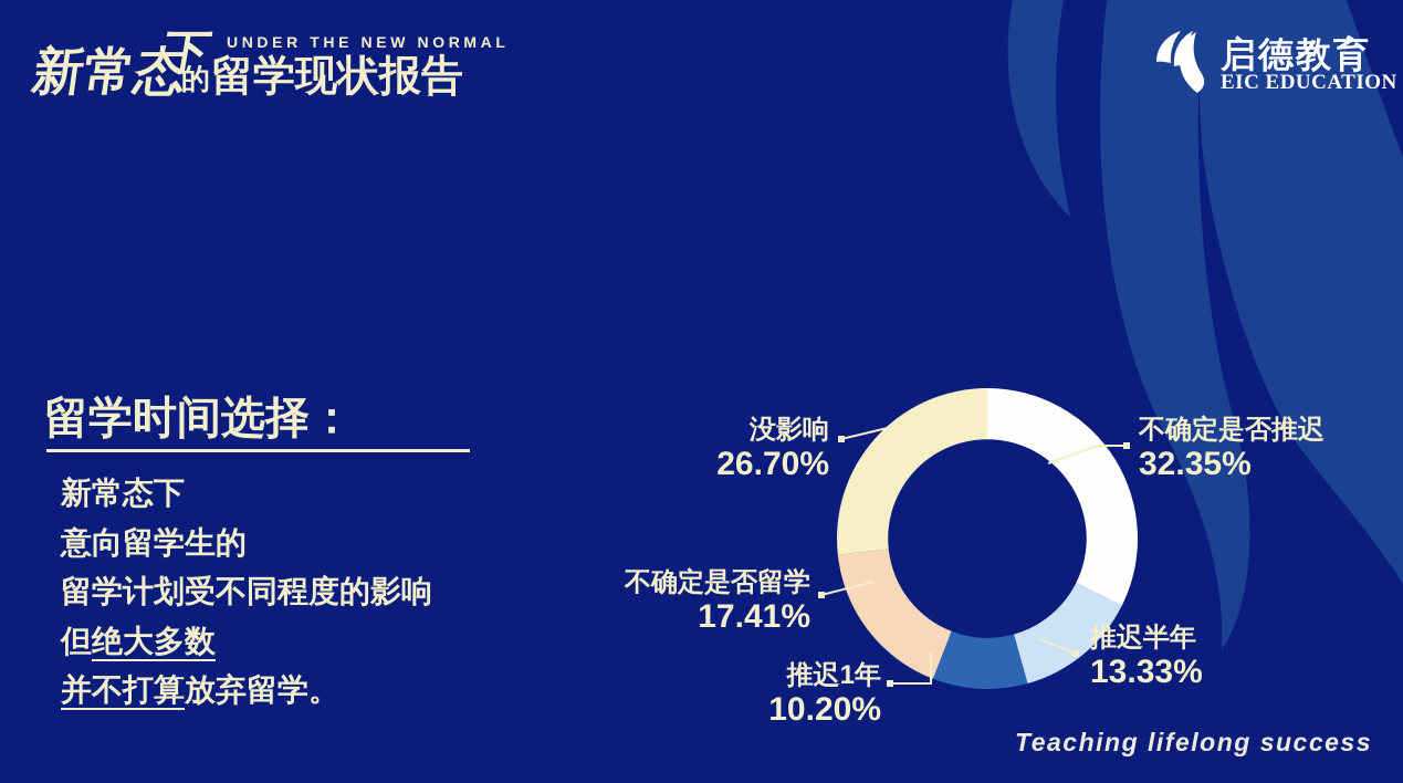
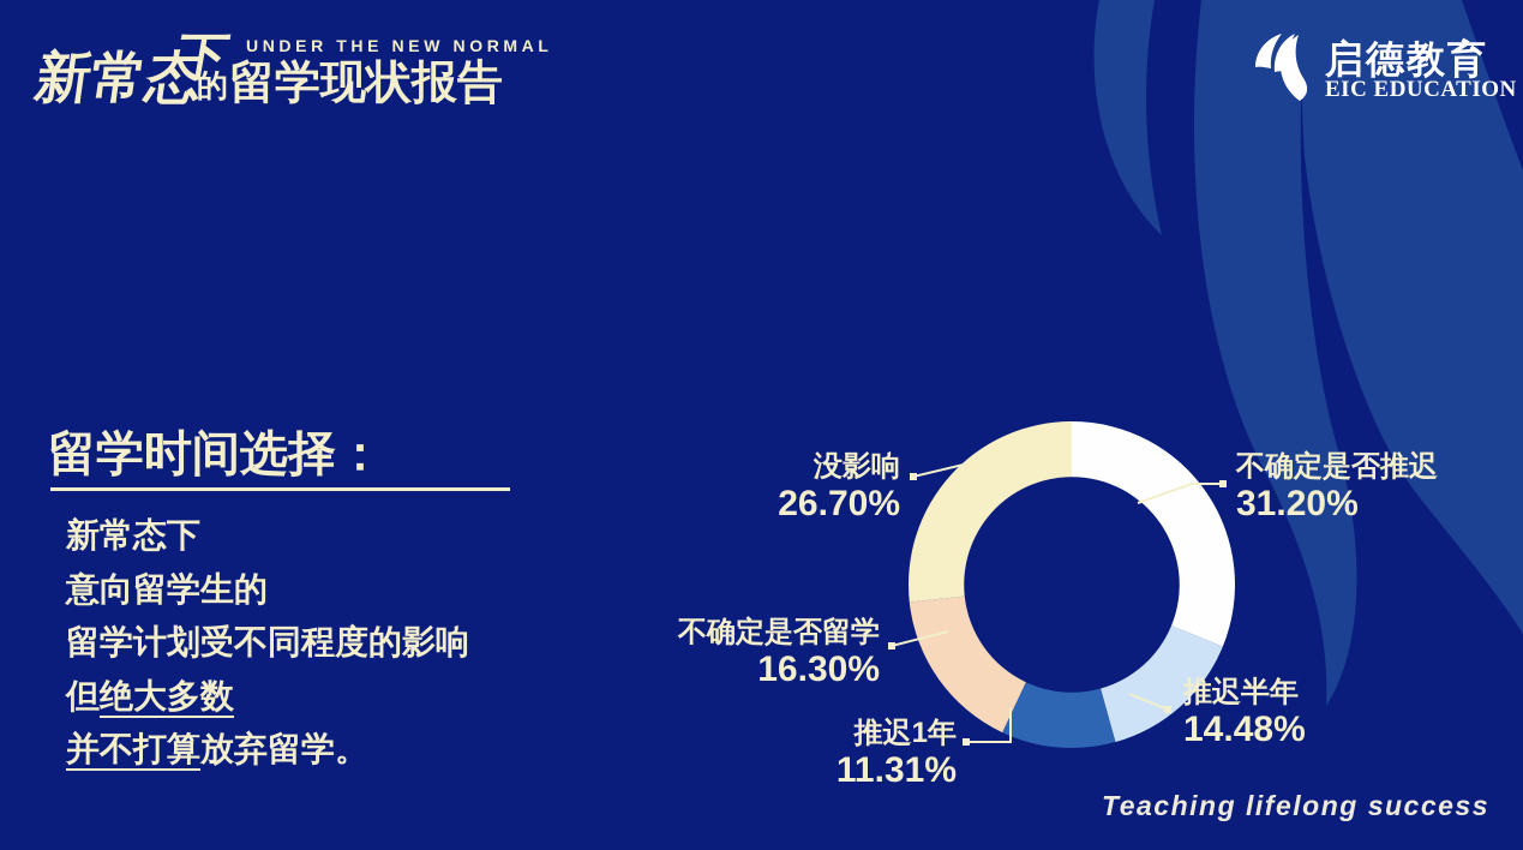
不确定是否推迟: 32.35% -> 31.20%
推迟半年: 13.33% -> 14.48%
推迟1年: 10.20% -> 11.31%
不确定是否留学: 17.41% -> 16.30%
